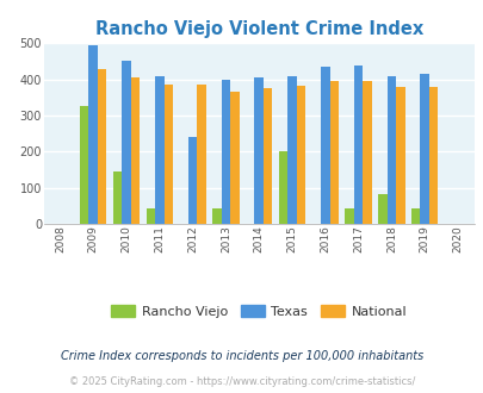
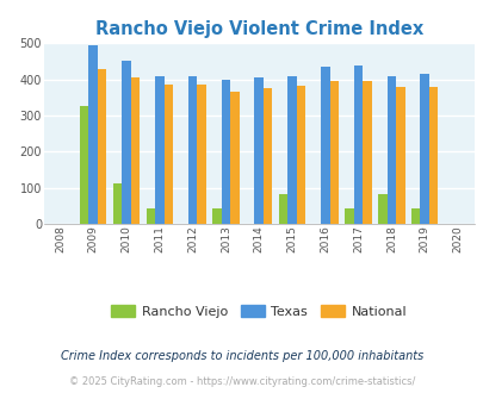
Rancho Viejo/2010: 145 -> 112
Texas/2012: 240 -> 408
Rancho Viejo/2015: 200 -> 82
